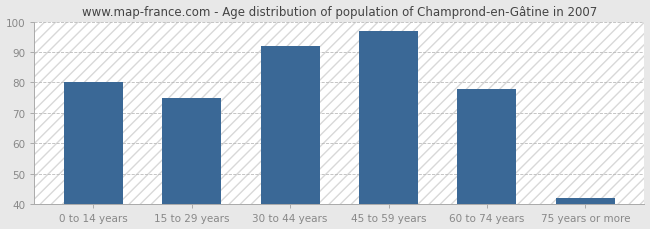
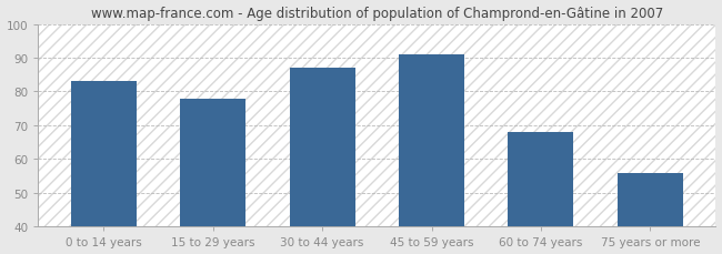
0 to 14 years: 80 -> 83
15 to 29 years: 75 -> 78
30 to 44 years: 92 -> 87
45 to 59 years: 97 -> 91
60 to 74 years: 78 -> 68
75 years or more: 42 -> 56
